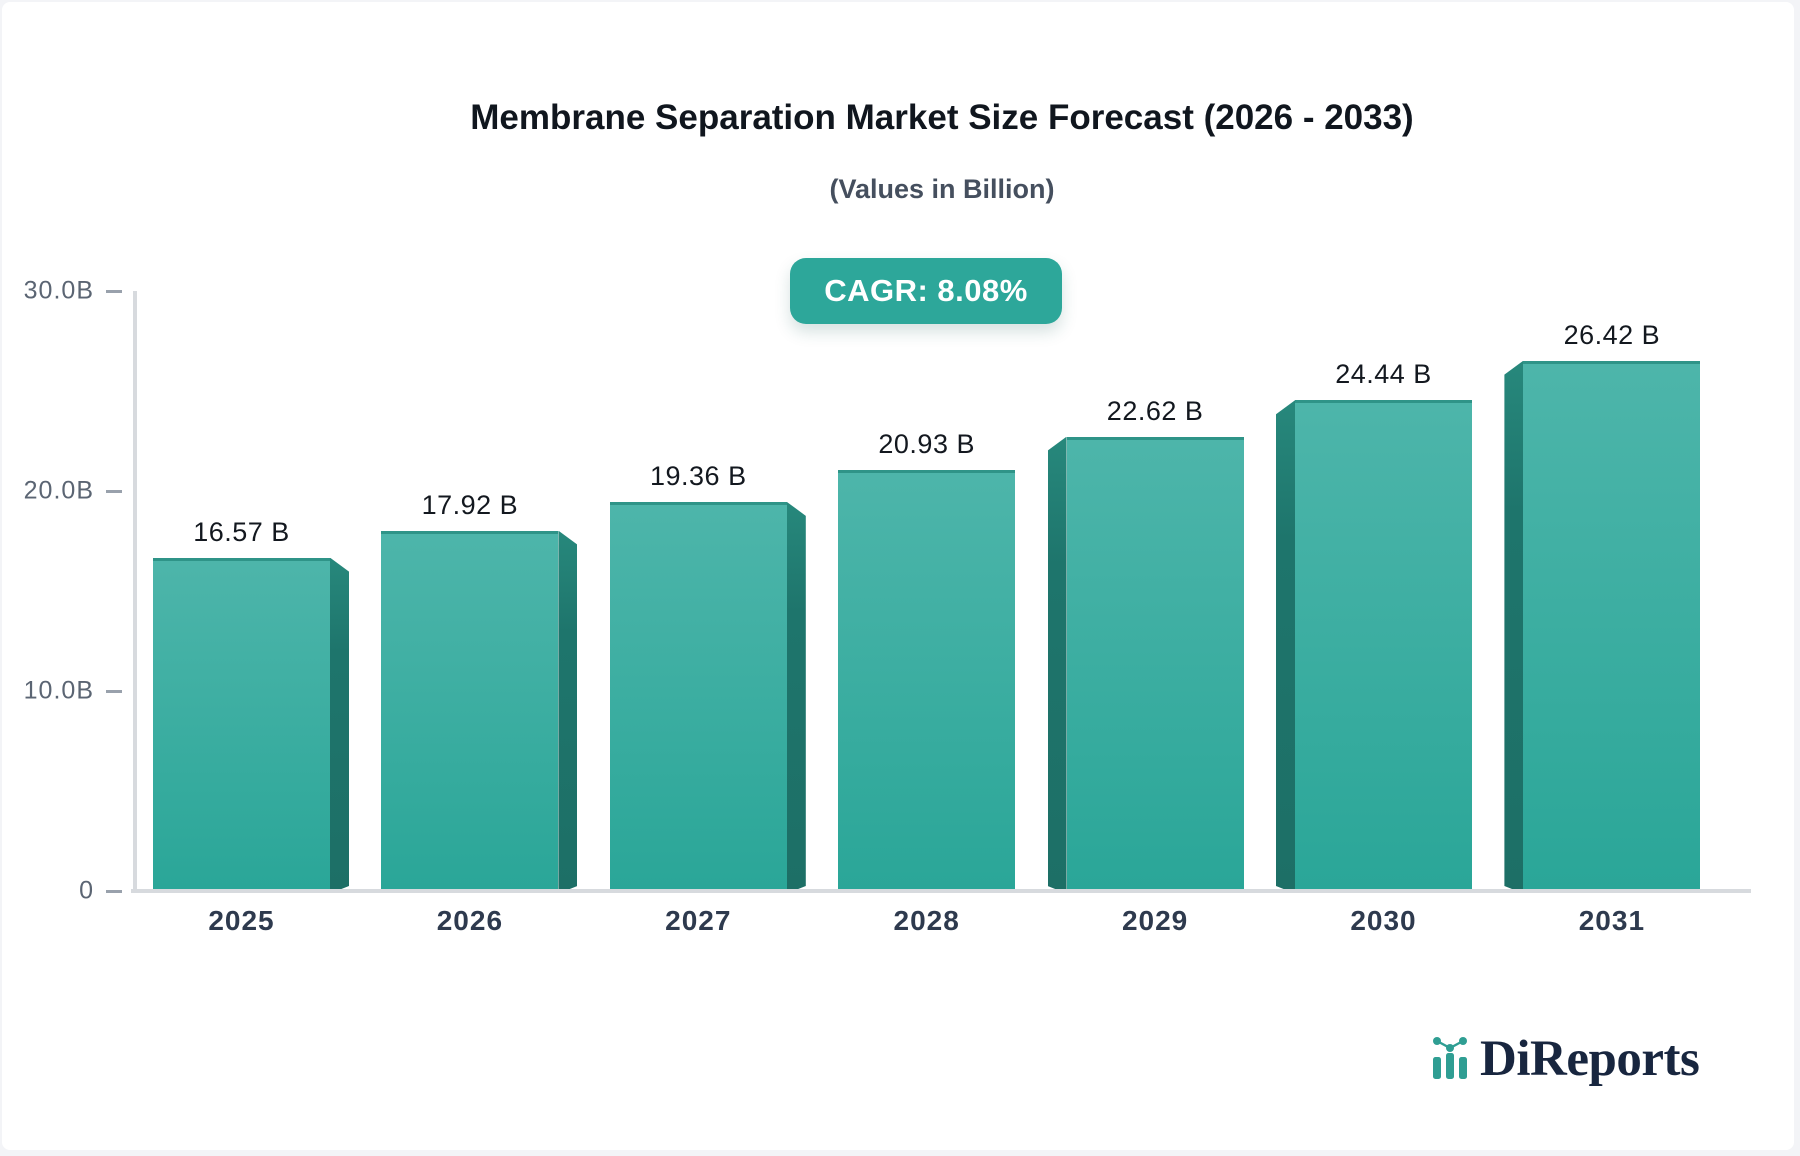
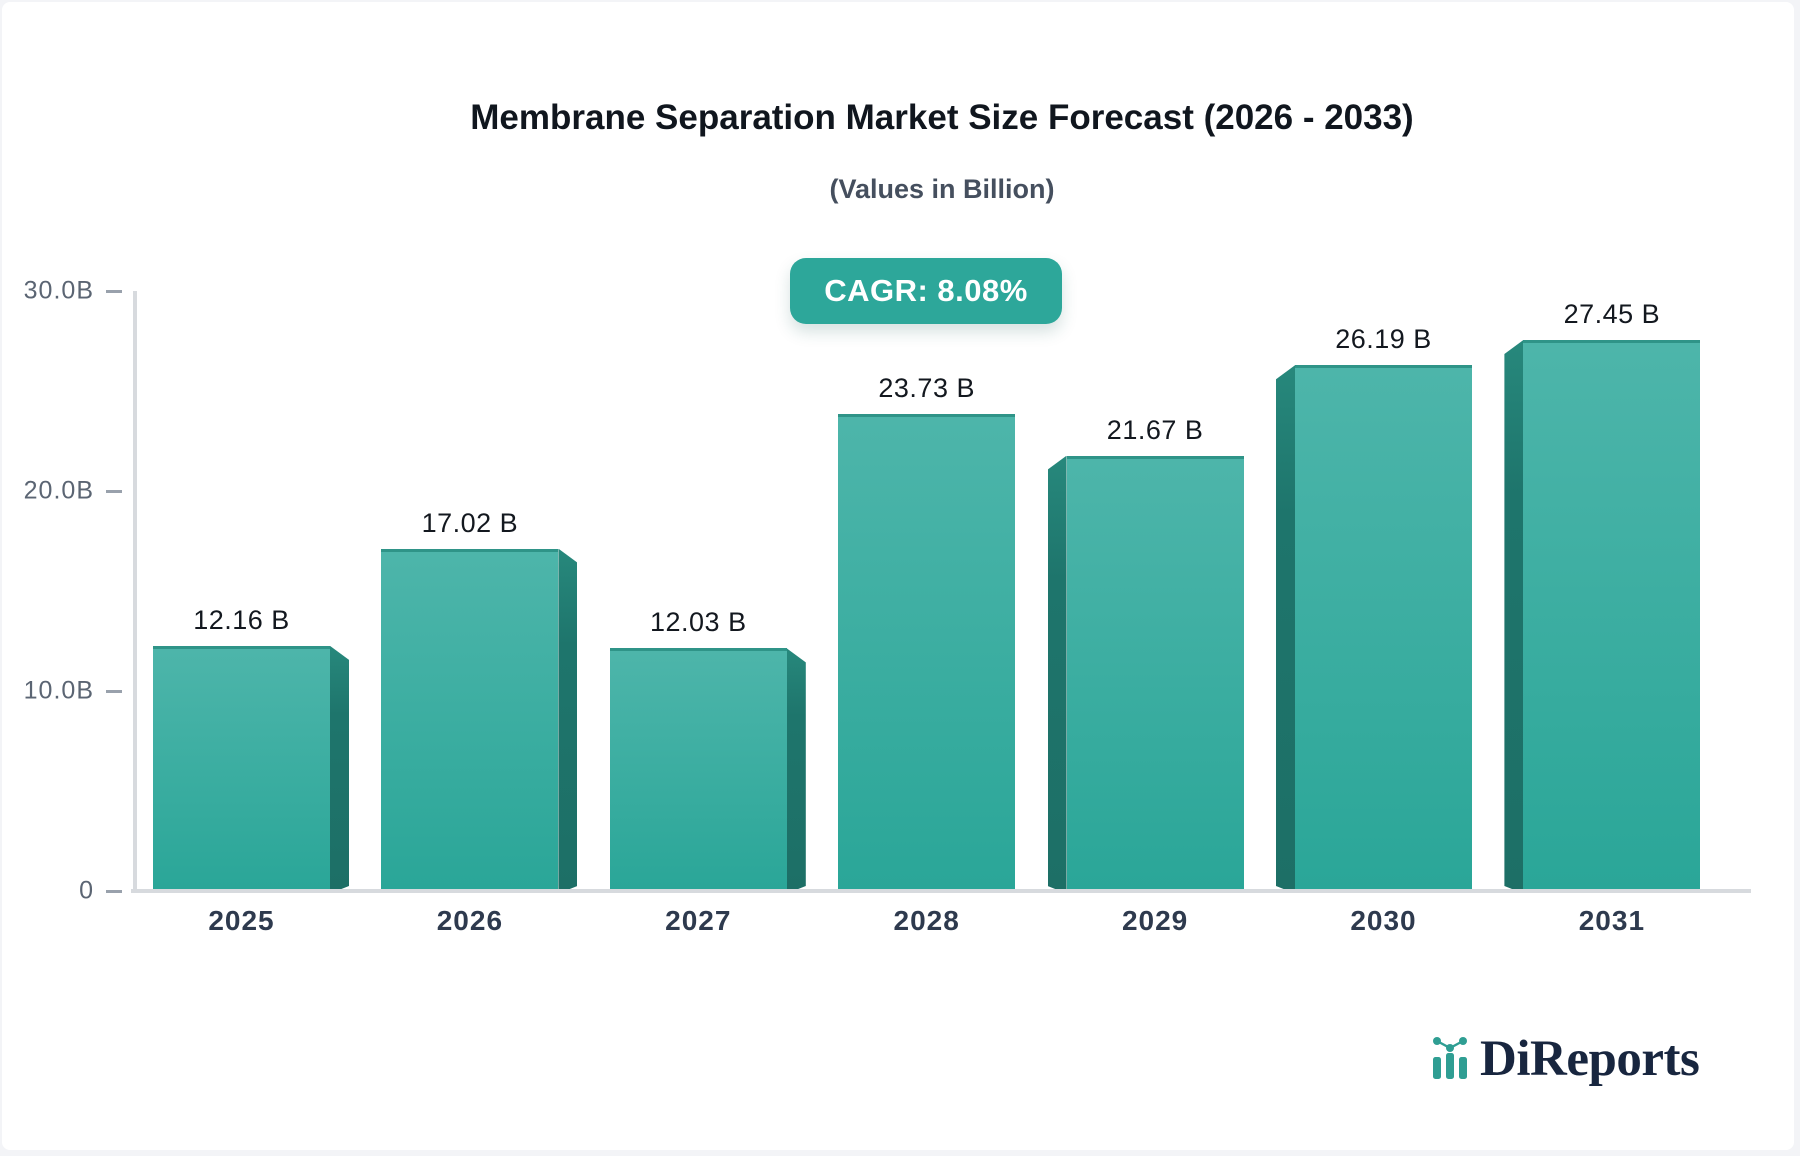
2025: 16.57 -> 12.16
2026: 17.92 -> 17.02
2027: 19.36 -> 12.03
2028: 20.93 -> 23.73
2029: 22.62 -> 21.67
2030: 24.44 -> 26.19
2031: 26.42 -> 27.45
